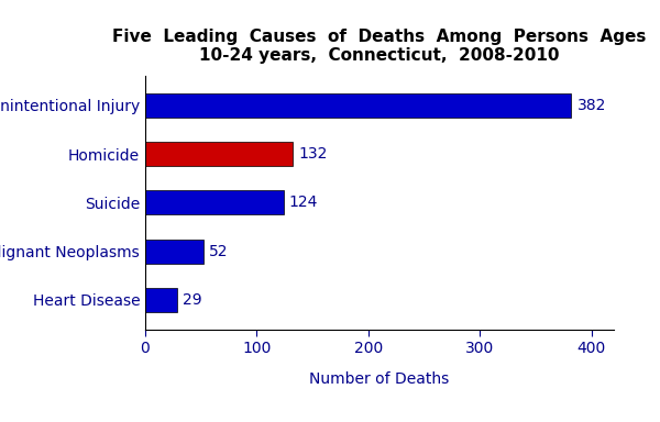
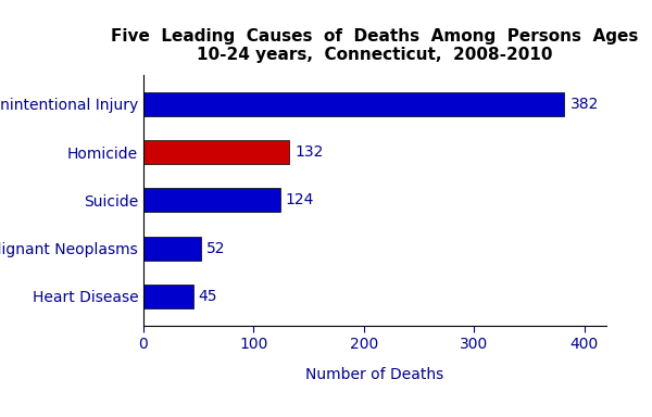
Heart Disease: 29 -> 45
